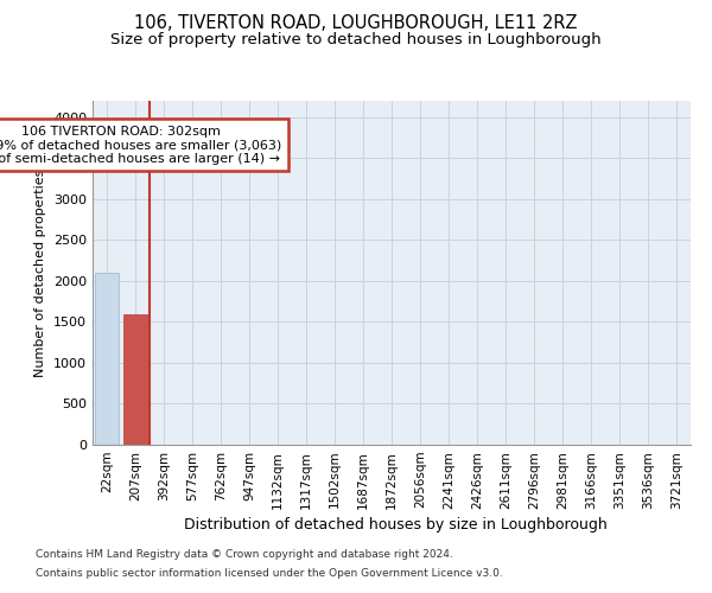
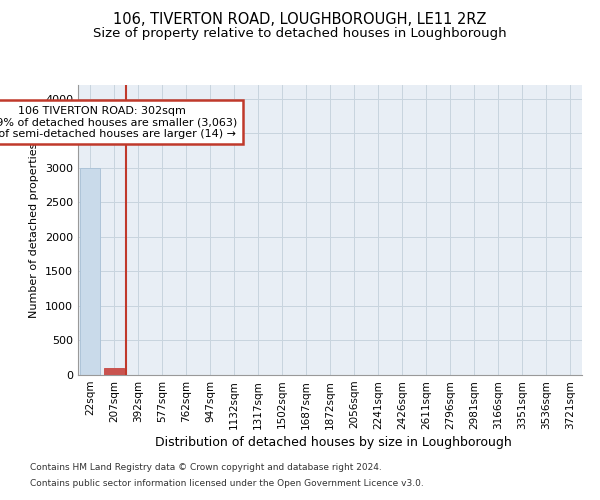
22sqm: 2100 -> 3000
207sqm: 1600 -> 100
